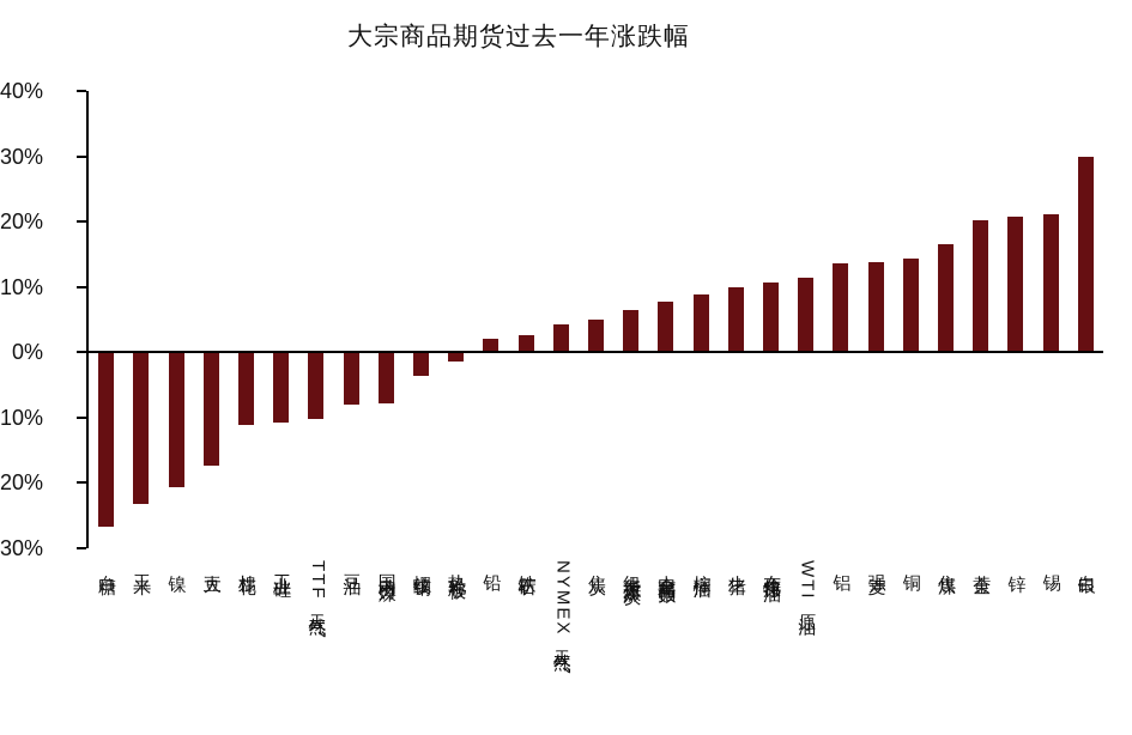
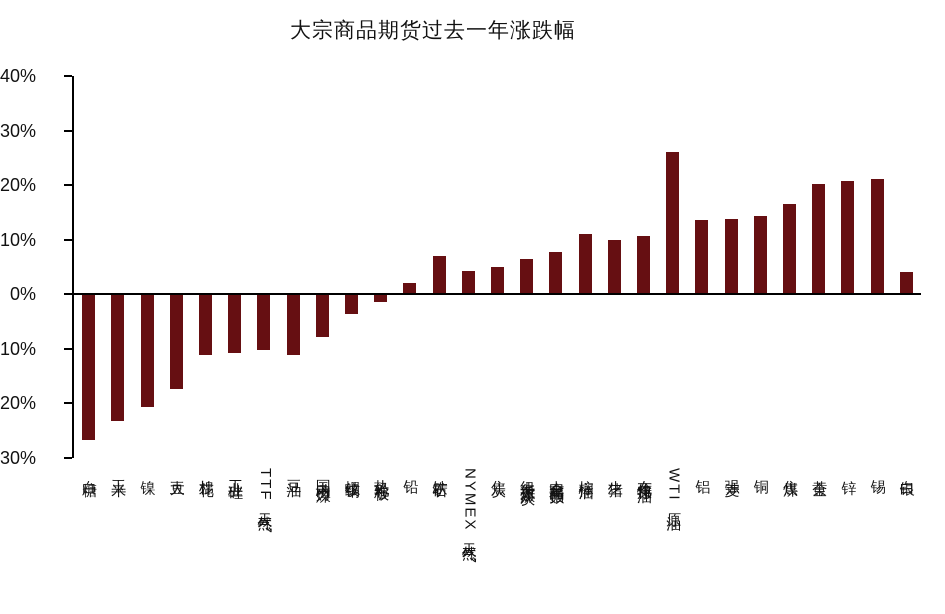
豆油: -8% -> -11%
铁矿石: 3% -> 7%
棕榈油: 9% -> 11%
WTI原油: 12% -> 26%
白银: 30% -> 4%
